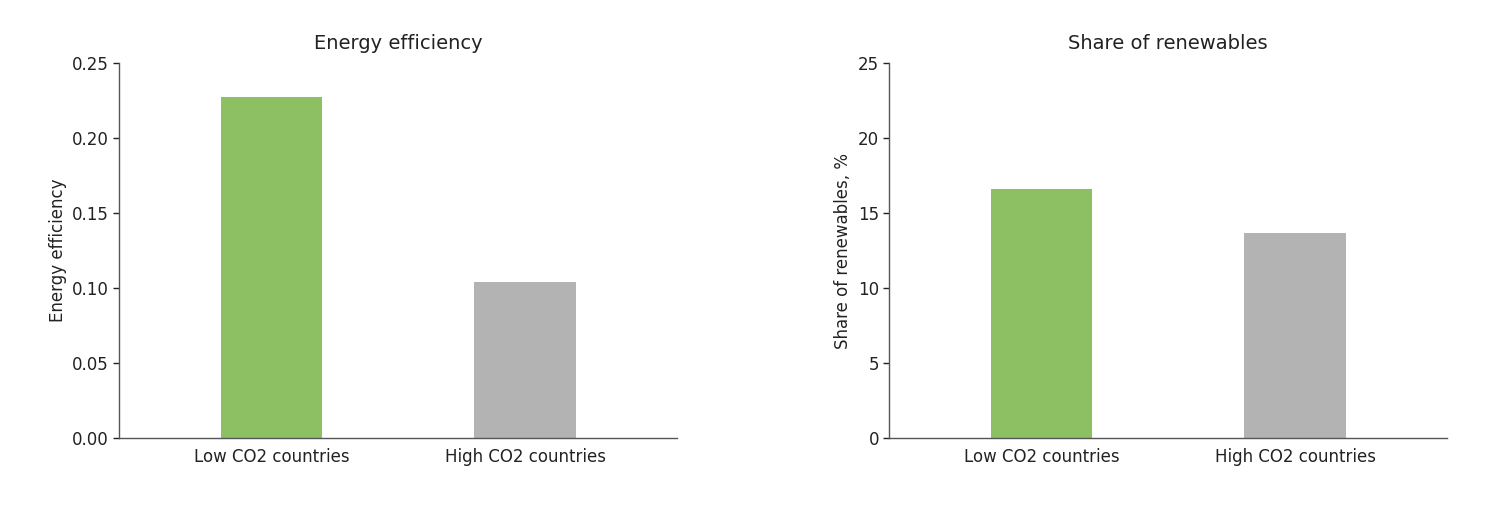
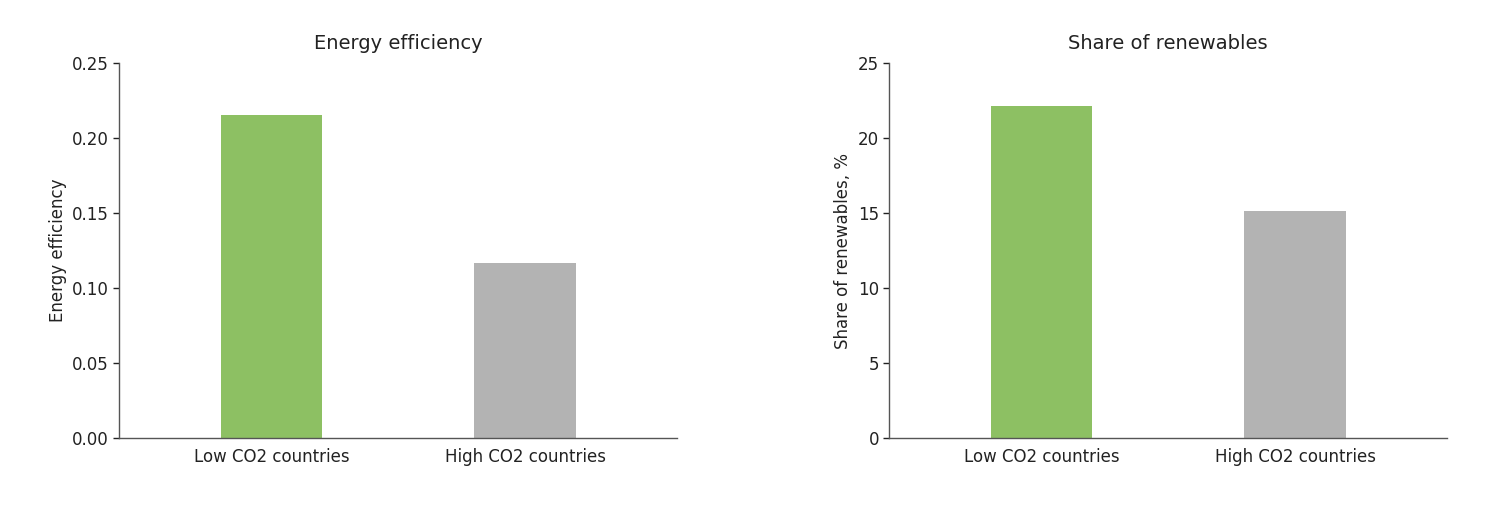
Energy efficiency/Low CO2 countries: 0.227 -> 0.215
Energy efficiency/High CO2 countries: 0.104 -> 0.117
Share of renewables/Low CO2 countries: 16.6 -> 22.1
Share of renewables/High CO2 countries: 13.7 -> 15.1
